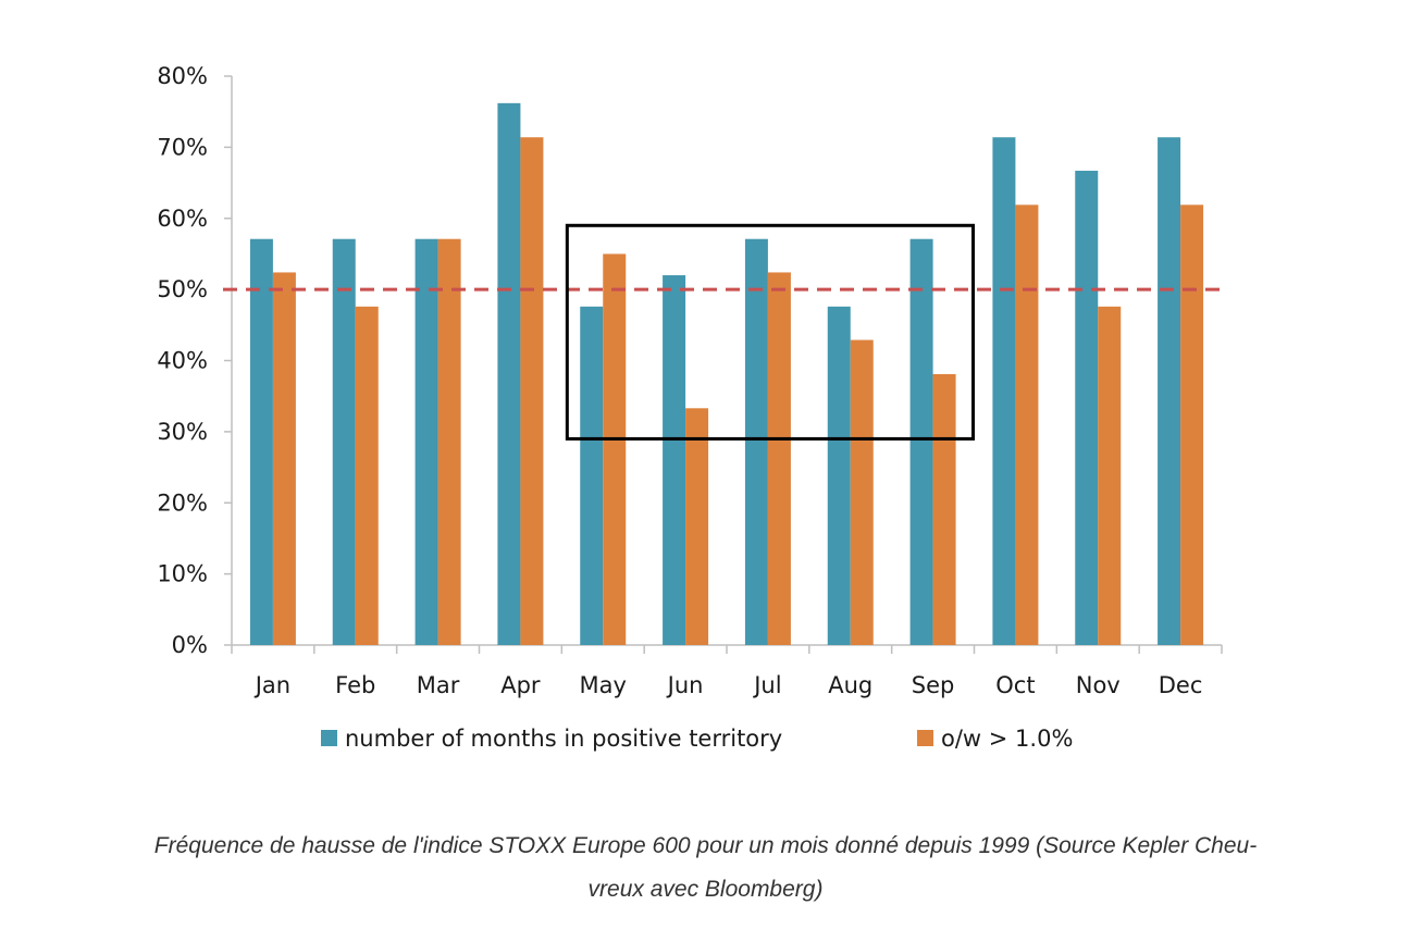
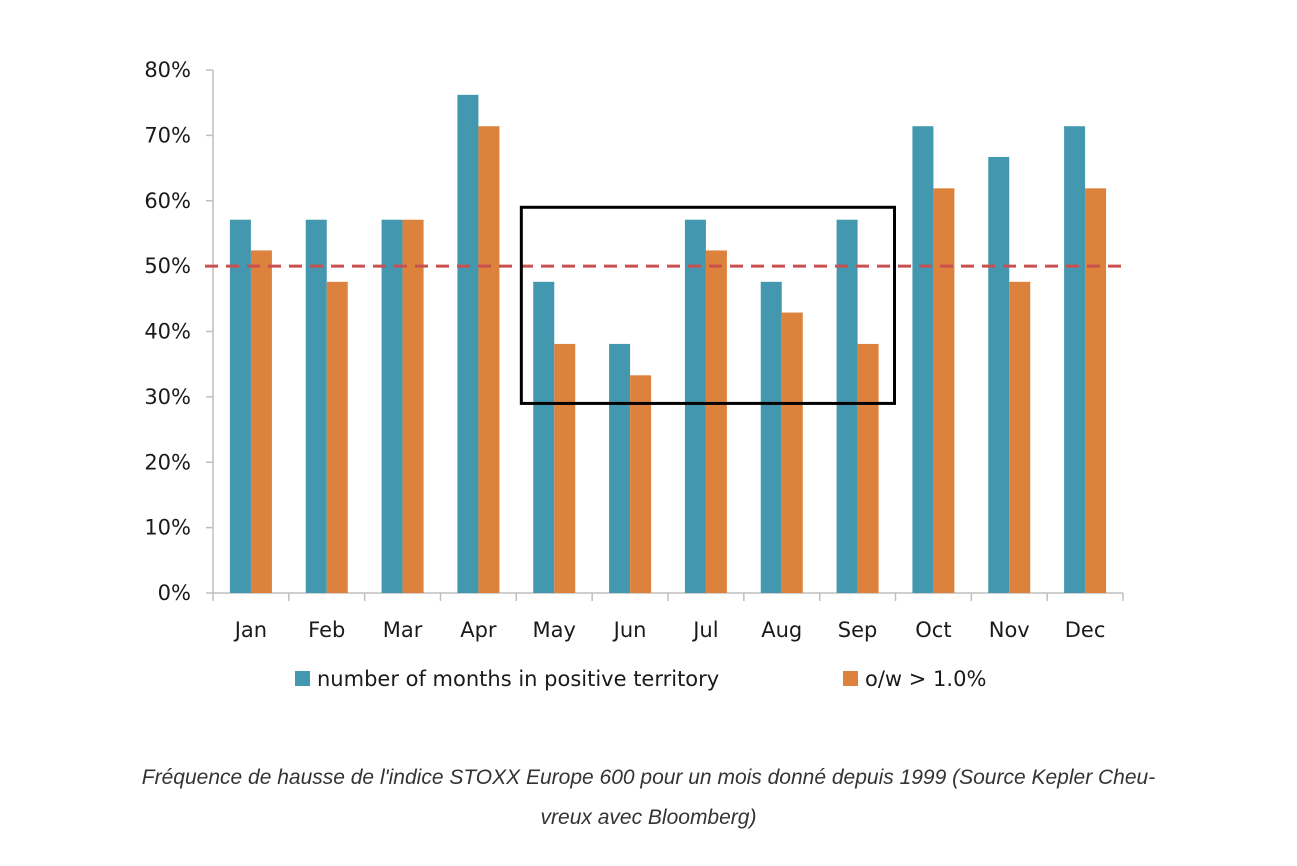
o/w > 1.0%/May: 55% -> 38%
number of months in positive territory/Jun: 52% -> 38%
